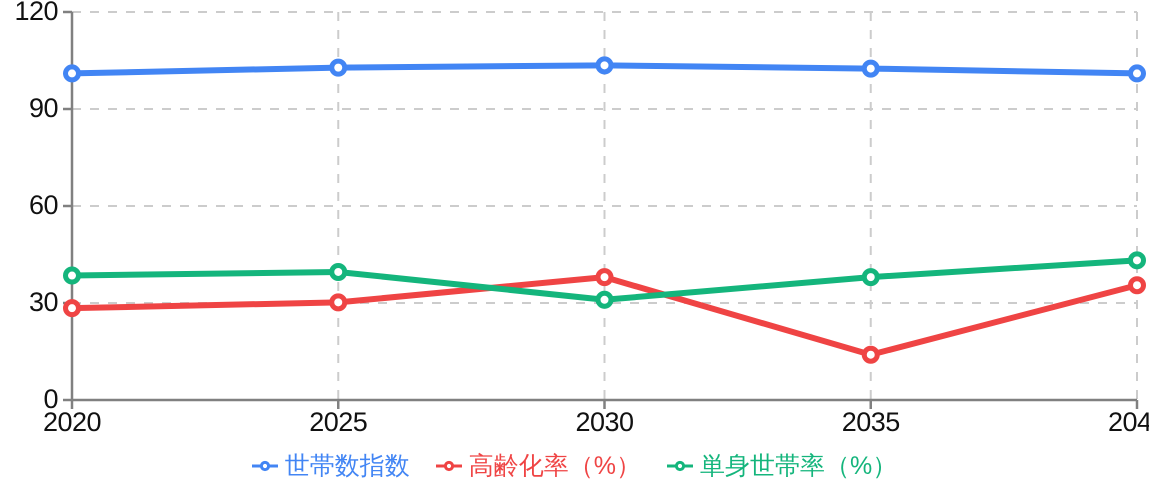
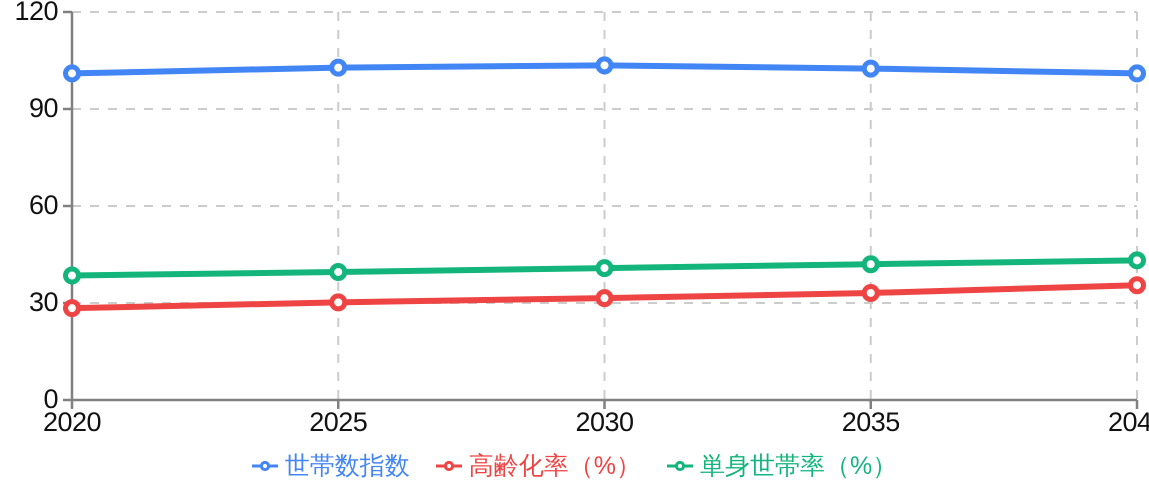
高齢化率（%）/2030: 38 -> 32
単身世帯率（%）/2030: 31 -> 41
高齢化率（%）/2035: 14 -> 33
単身世帯率（%）/2035: 38 -> 42
